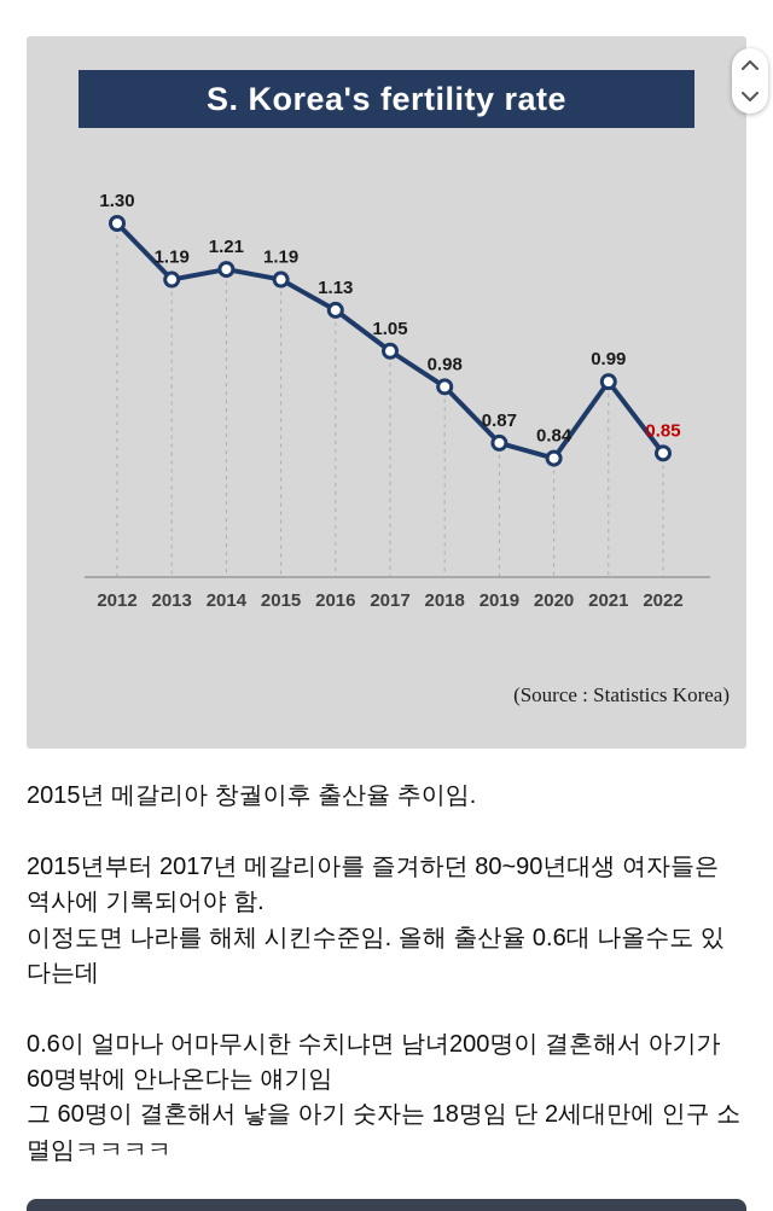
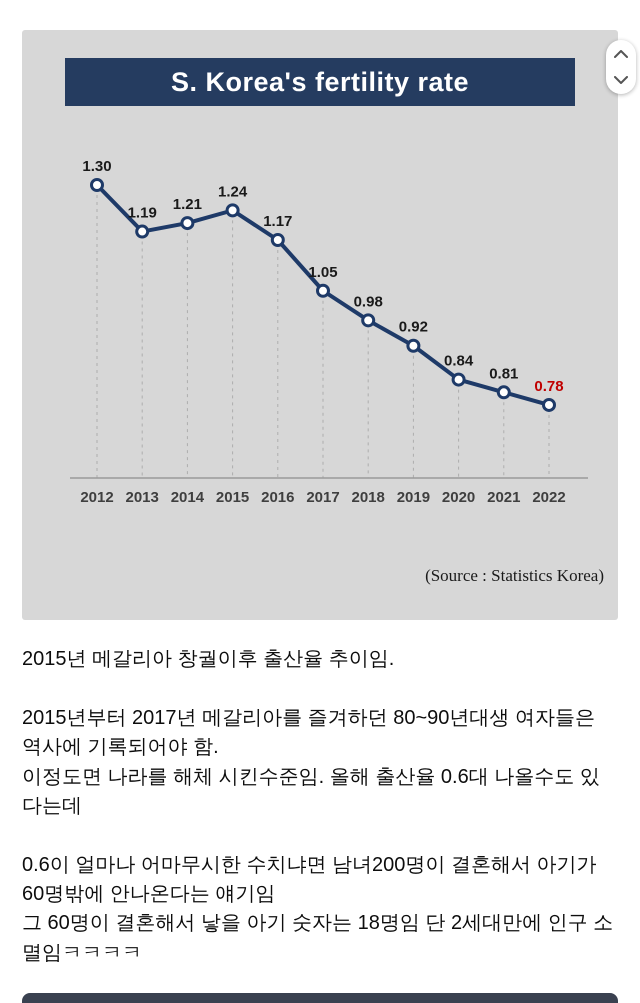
2015: 1.19 -> 1.24
2016: 1.13 -> 1.17
2019: 0.87 -> 0.92
2021: 0.99 -> 0.81
2022: 0.85 -> 0.78
